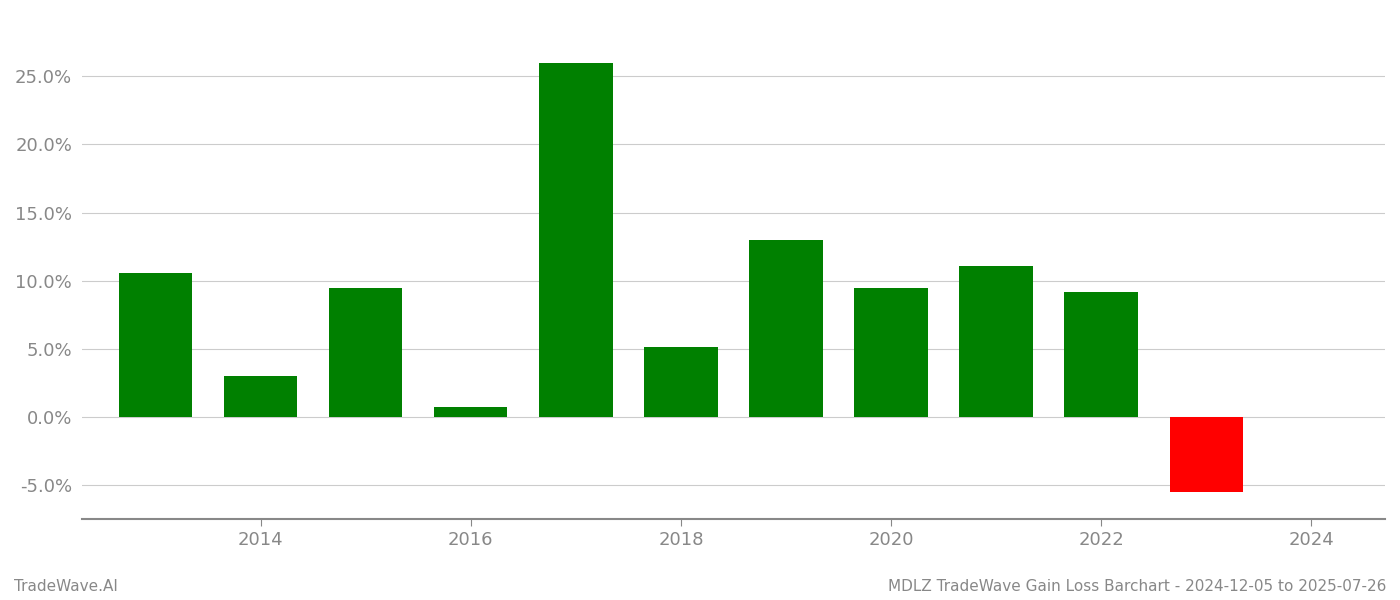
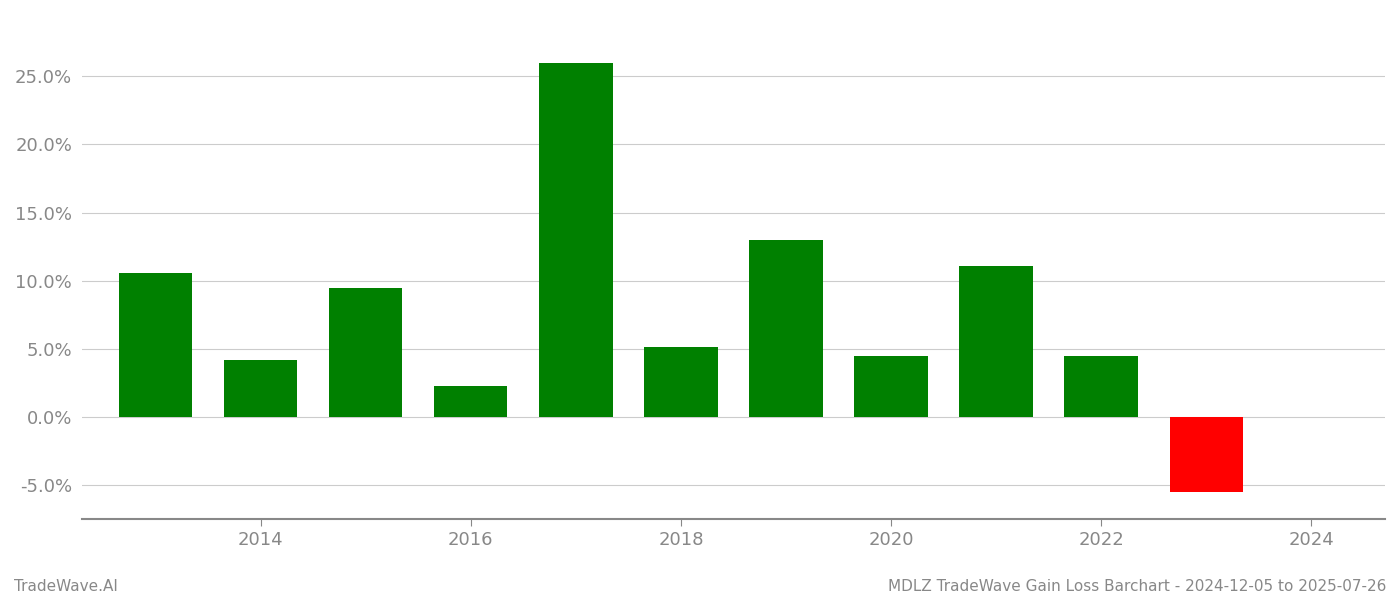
2014: 3.0% -> 4.2%
2016: 0.7% -> 2.3%
2020: 9.5% -> 4.5%
2022: 9.2% -> 4.5%
